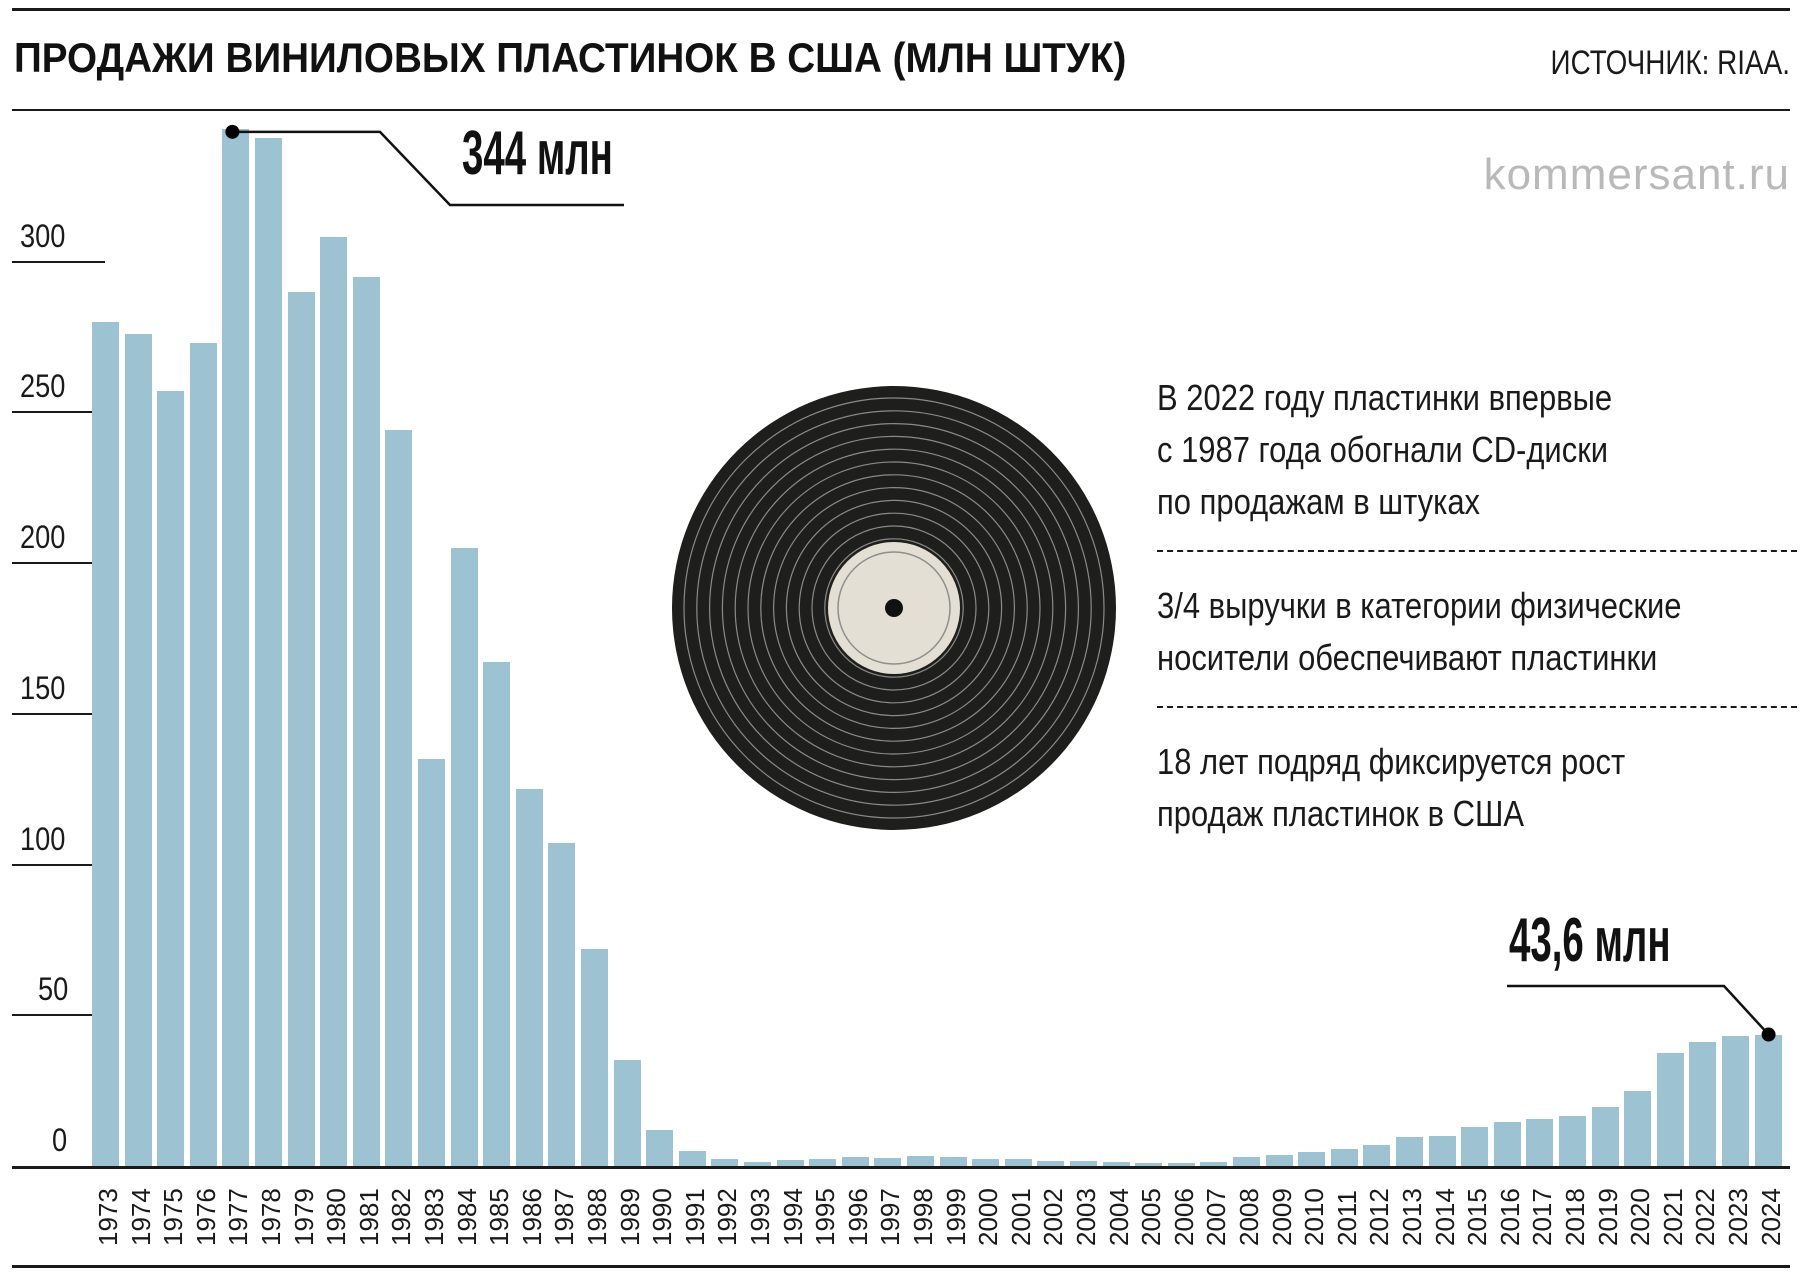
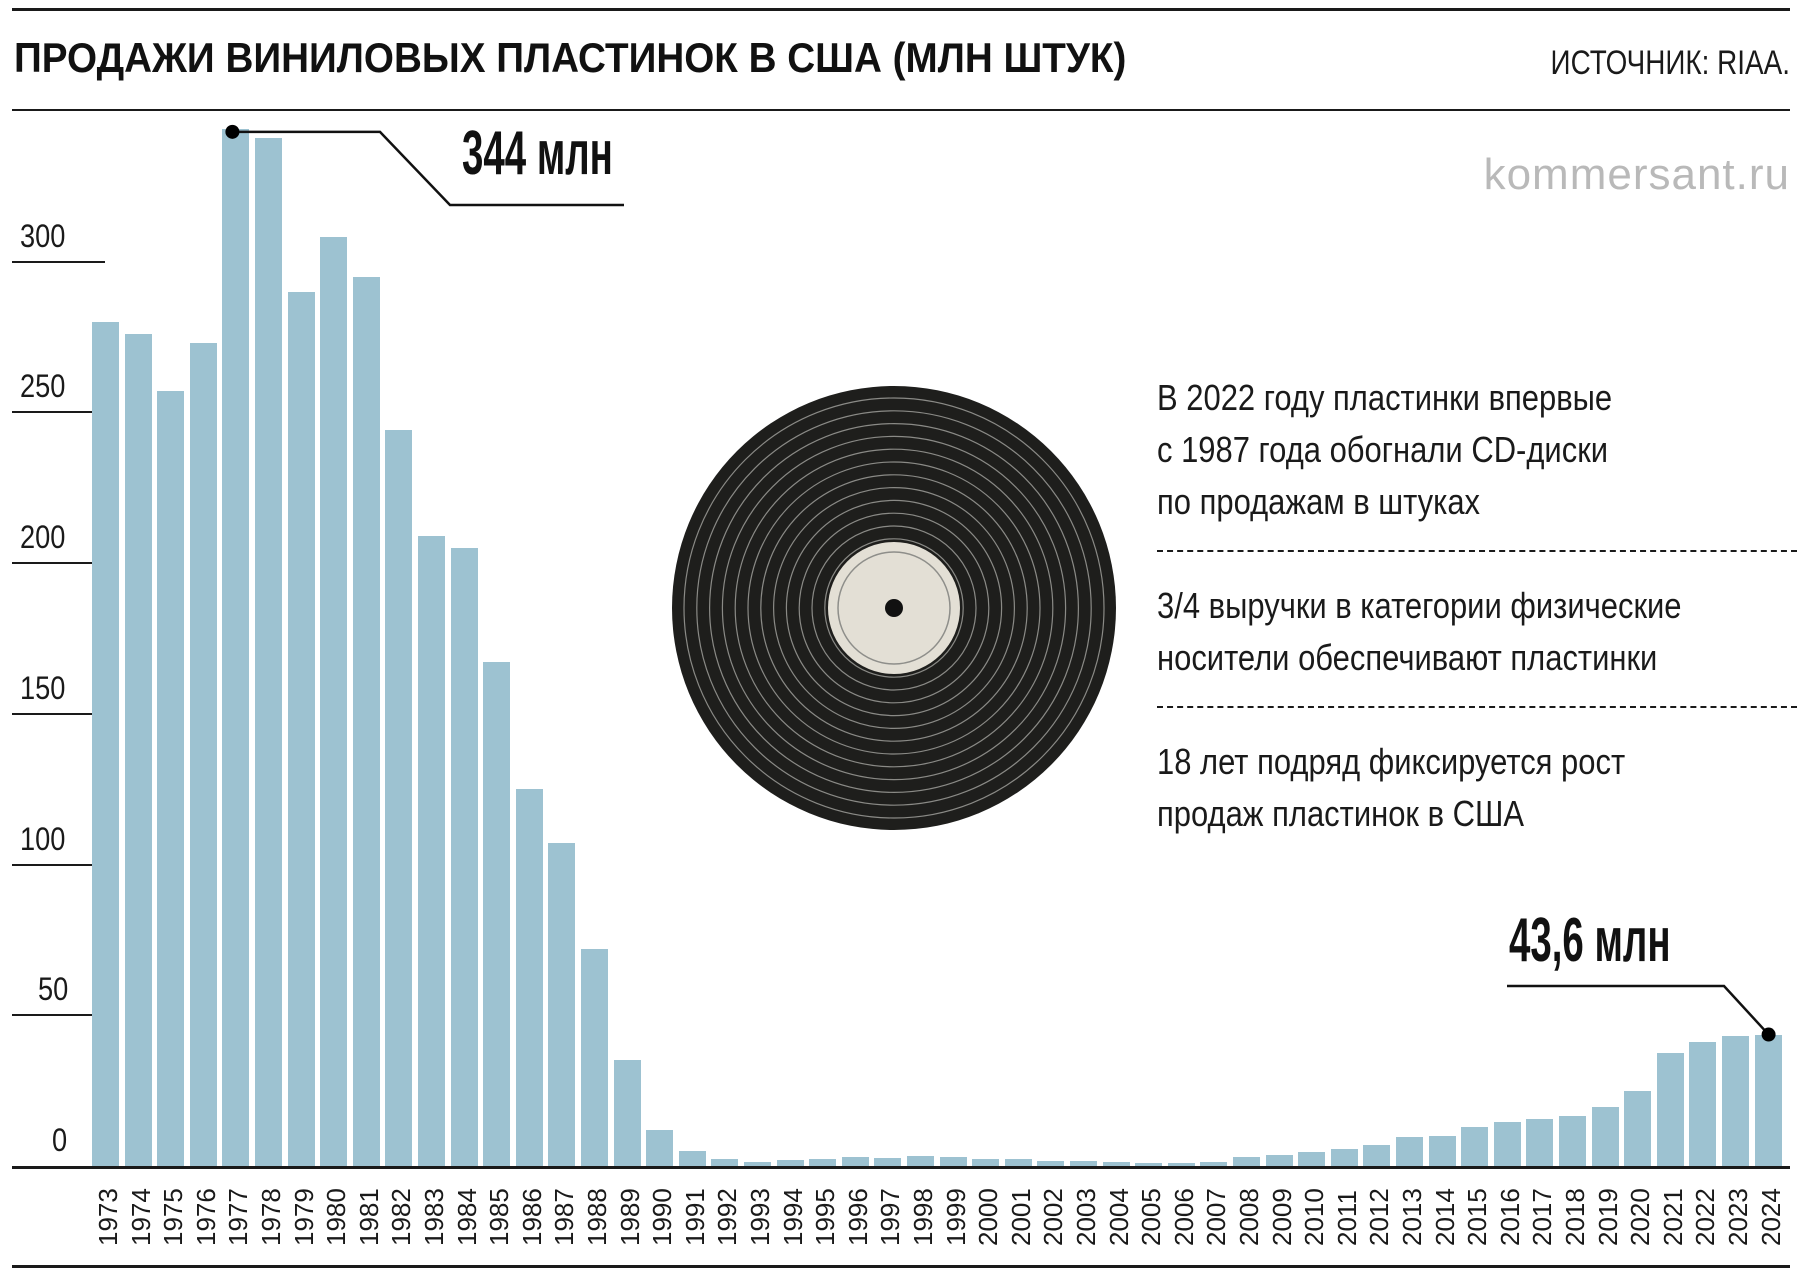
1983: 135 -> 209
